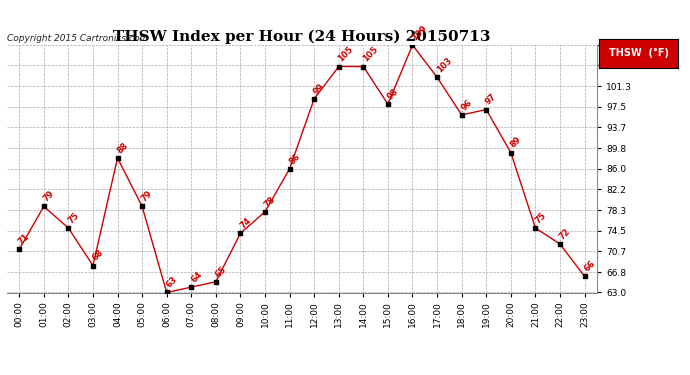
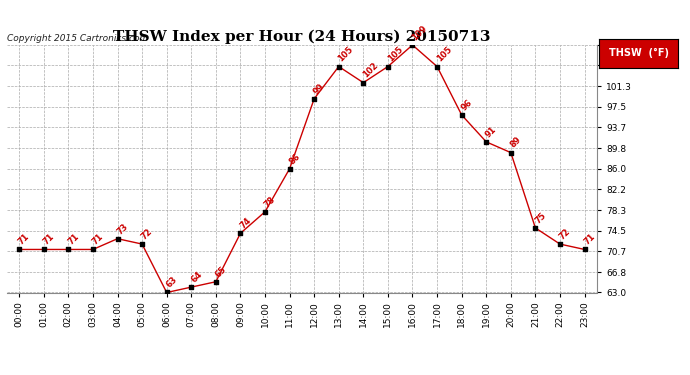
01:00: 79 -> 71
02:00: 75 -> 71
03:00: 68 -> 71
04:00: 88 -> 73
05:00: 79 -> 72
14:00: 105 -> 102
15:00: 98 -> 105
17:00: 103 -> 105
19:00: 97 -> 91
23:00: 66 -> 71
